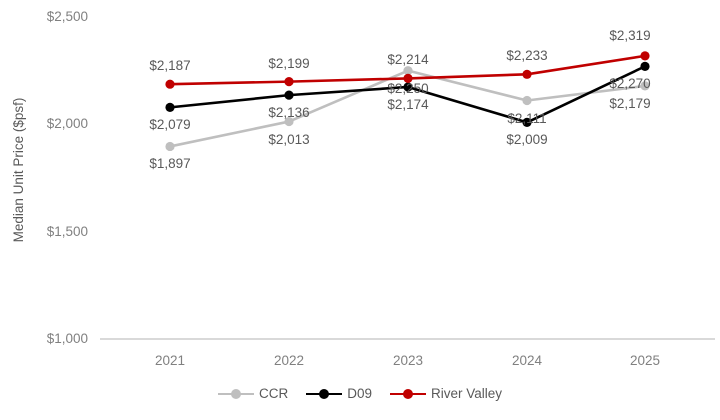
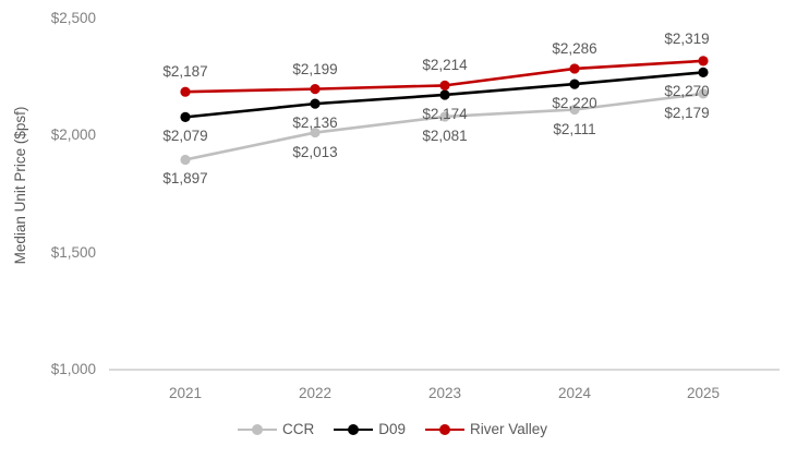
CCR/2023: $2,250 -> $2,081
D09/2024: $2,009 -> $2,220
River Valley/2024: $2,233 -> $2,286
